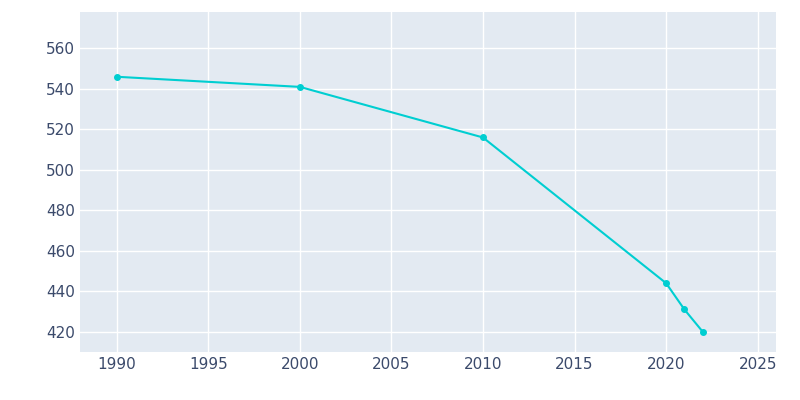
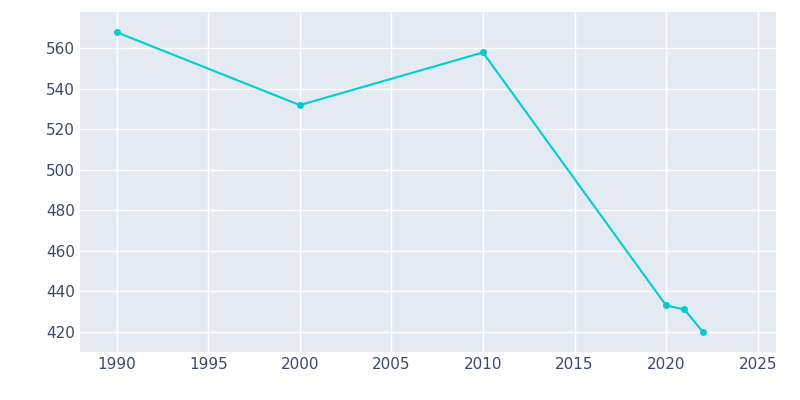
1990: 546 -> 568
2000: 541 -> 532
2010: 516 -> 558
2020: 444 -> 433
